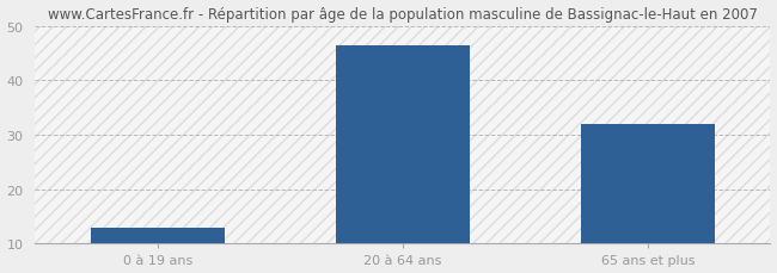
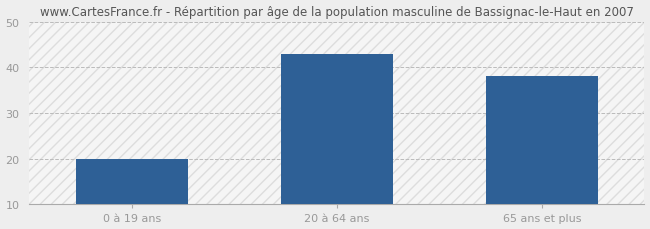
0 à 19 ans: 13.0 -> 20.0
20 à 64 ans: 46.5 -> 43.0
65 ans et plus: 32.0 -> 38.0
